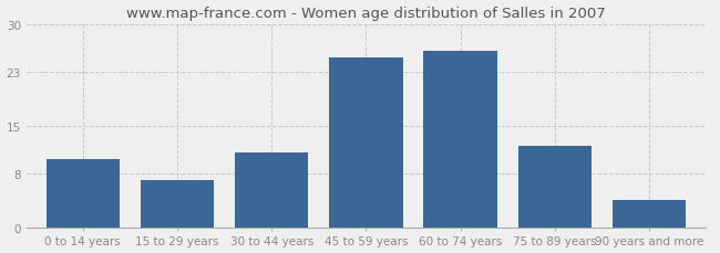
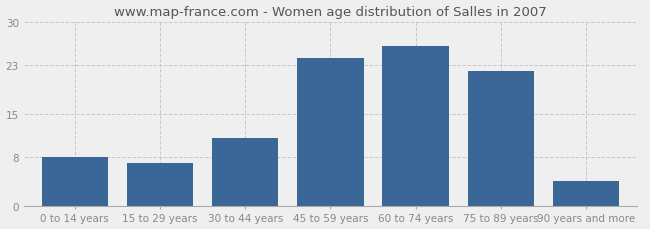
0 to 14 years: 10 -> 8
45 to 59 years: 25 -> 24
75 to 89 years: 12 -> 22
